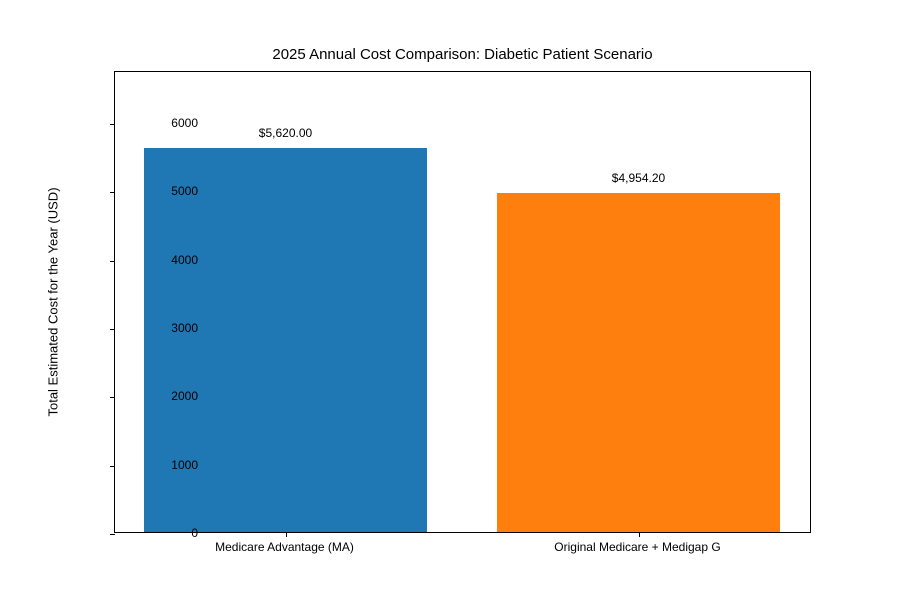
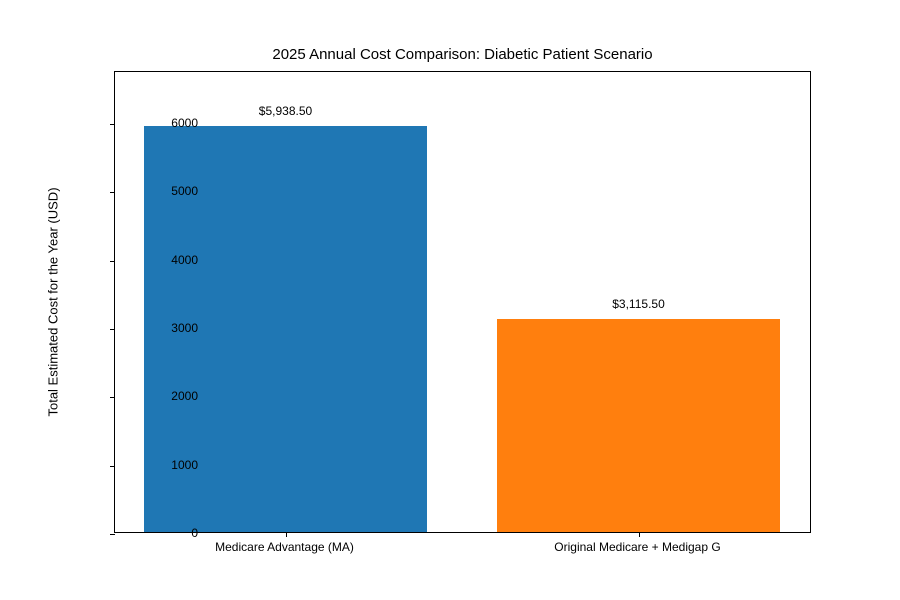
Medicare Advantage (MA): $5,620.00 -> $5,938.50
Original Medicare + Medigap G: $4,954.20 -> $3,115.50
